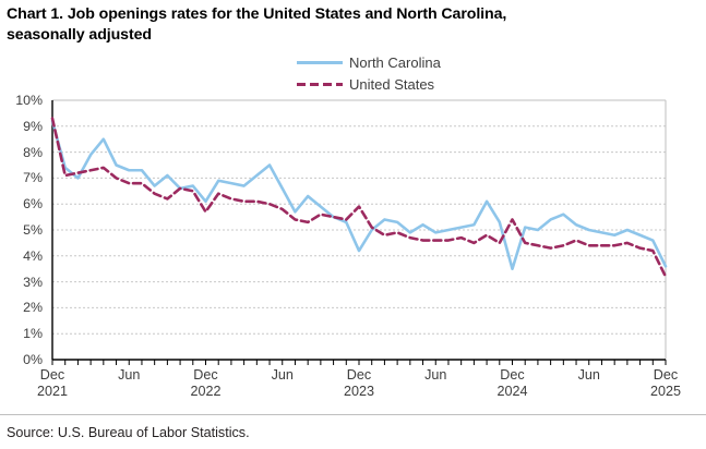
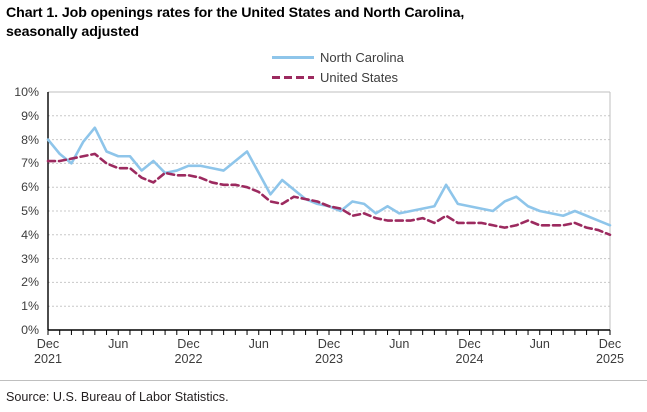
North Carolina/Dec 2021: 9.2% -> 8.0%
United States/Dec 2021: 9.3% -> 7.1%
North Carolina/Dec 2022: 6.1% -> 6.9%
United States/Dec 2022: 5.7% -> 6.5%
North Carolina/Dec 2023: 4.2% -> 5.2%
United States/Dec 2023: 5.9% -> 5.2%
North Carolina/Dec 2024: 3.5% -> 5.2%
United States/Dec 2024: 5.4% -> 4.5%
North Carolina/Dec 2025: 3.6% -> 4.4%
United States/Dec 2025: 3.2% -> 4.0%
